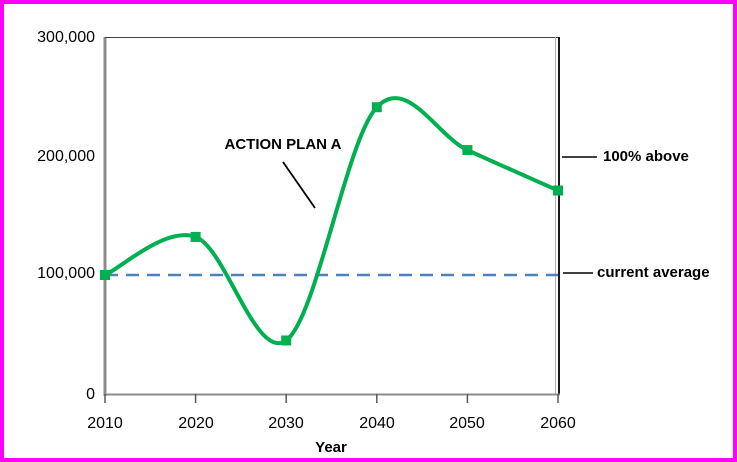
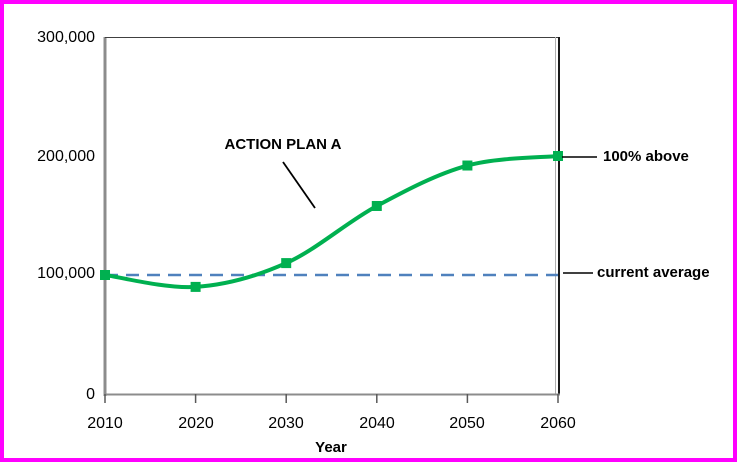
2020: 132000 -> 90000
2030: 45000 -> 110000
2040: 241000 -> 158000
2050: 205000 -> 192000
2060: 171000 -> 200000
